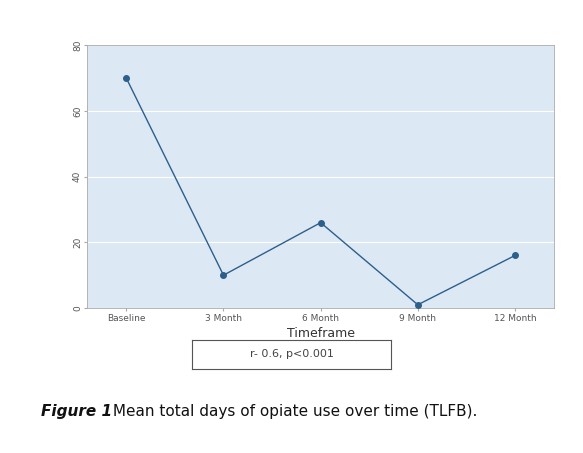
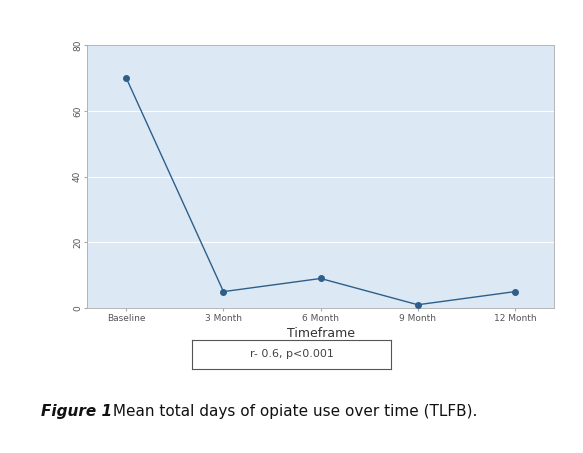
3 Month: 10 -> 5
6 Month: 26 -> 9
12 Month: 16 -> 5
